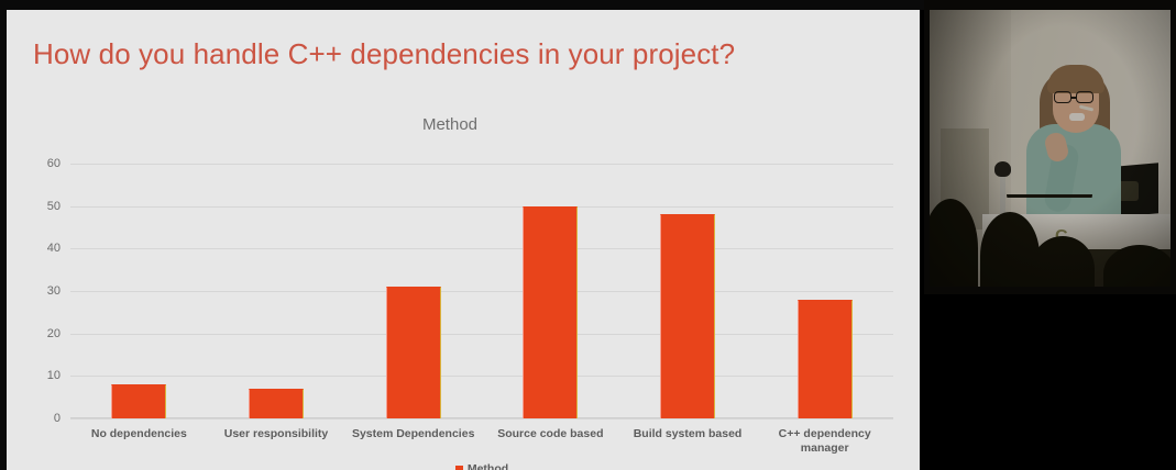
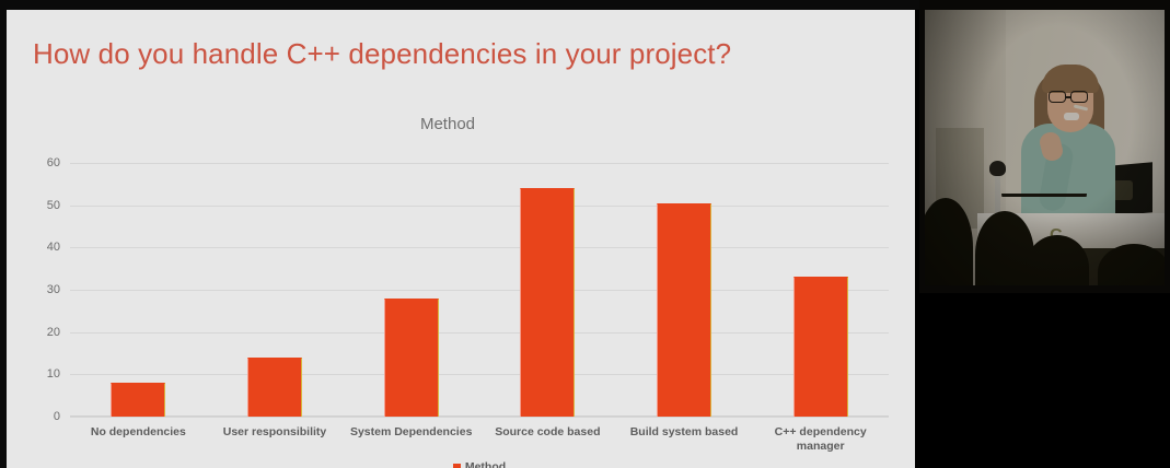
User responsibility: 7 -> 14
System Dependencies: 31 -> 28
Source code based: 50 -> 54
Build system based: 48 -> 50
C++ dependency manager: 28 -> 33
